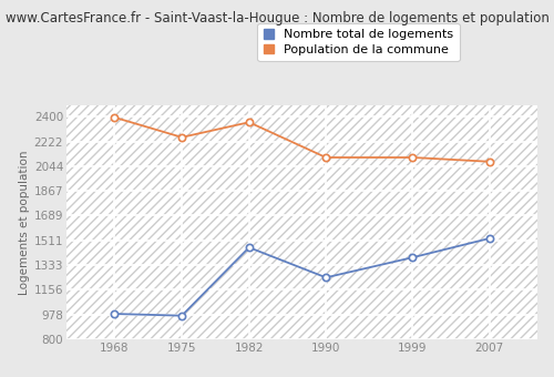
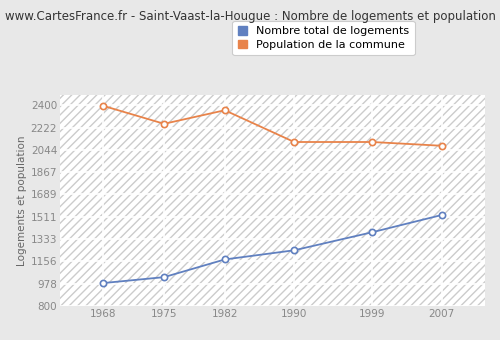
Nombre total de logements/1975: 970 -> 1030
Nombre total de logements/1982: 1460 -> 1170
